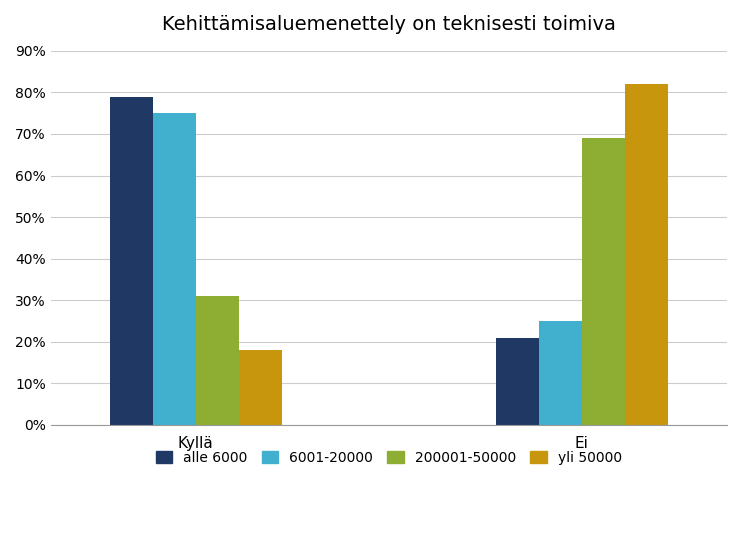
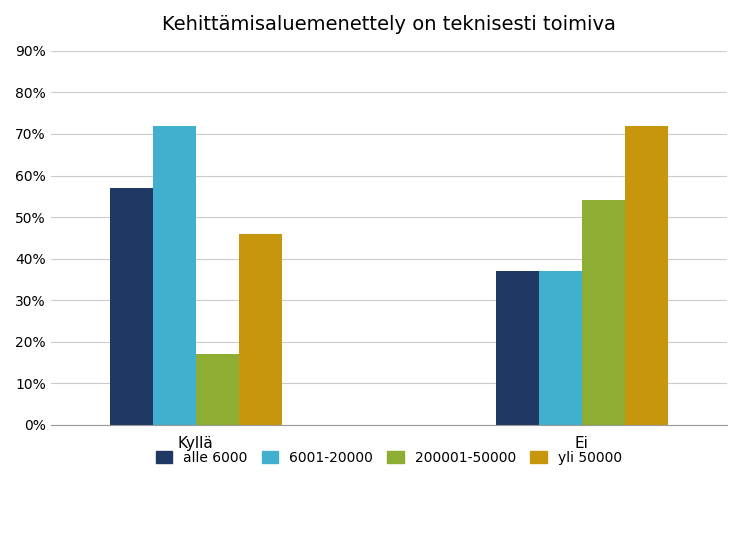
alle 6000/Kyllä: 79% -> 57%
6001-20000/Kyllä: 75% -> 72%
200001-50000/Kyllä: 31% -> 17%
yli 50000/Kyllä: 18% -> 46%
alle 6000/Ei: 21% -> 37%
6001-20000/Ei: 25% -> 37%
200001-50000/Ei: 69% -> 54%
yli 50000/Ei: 82% -> 72%
